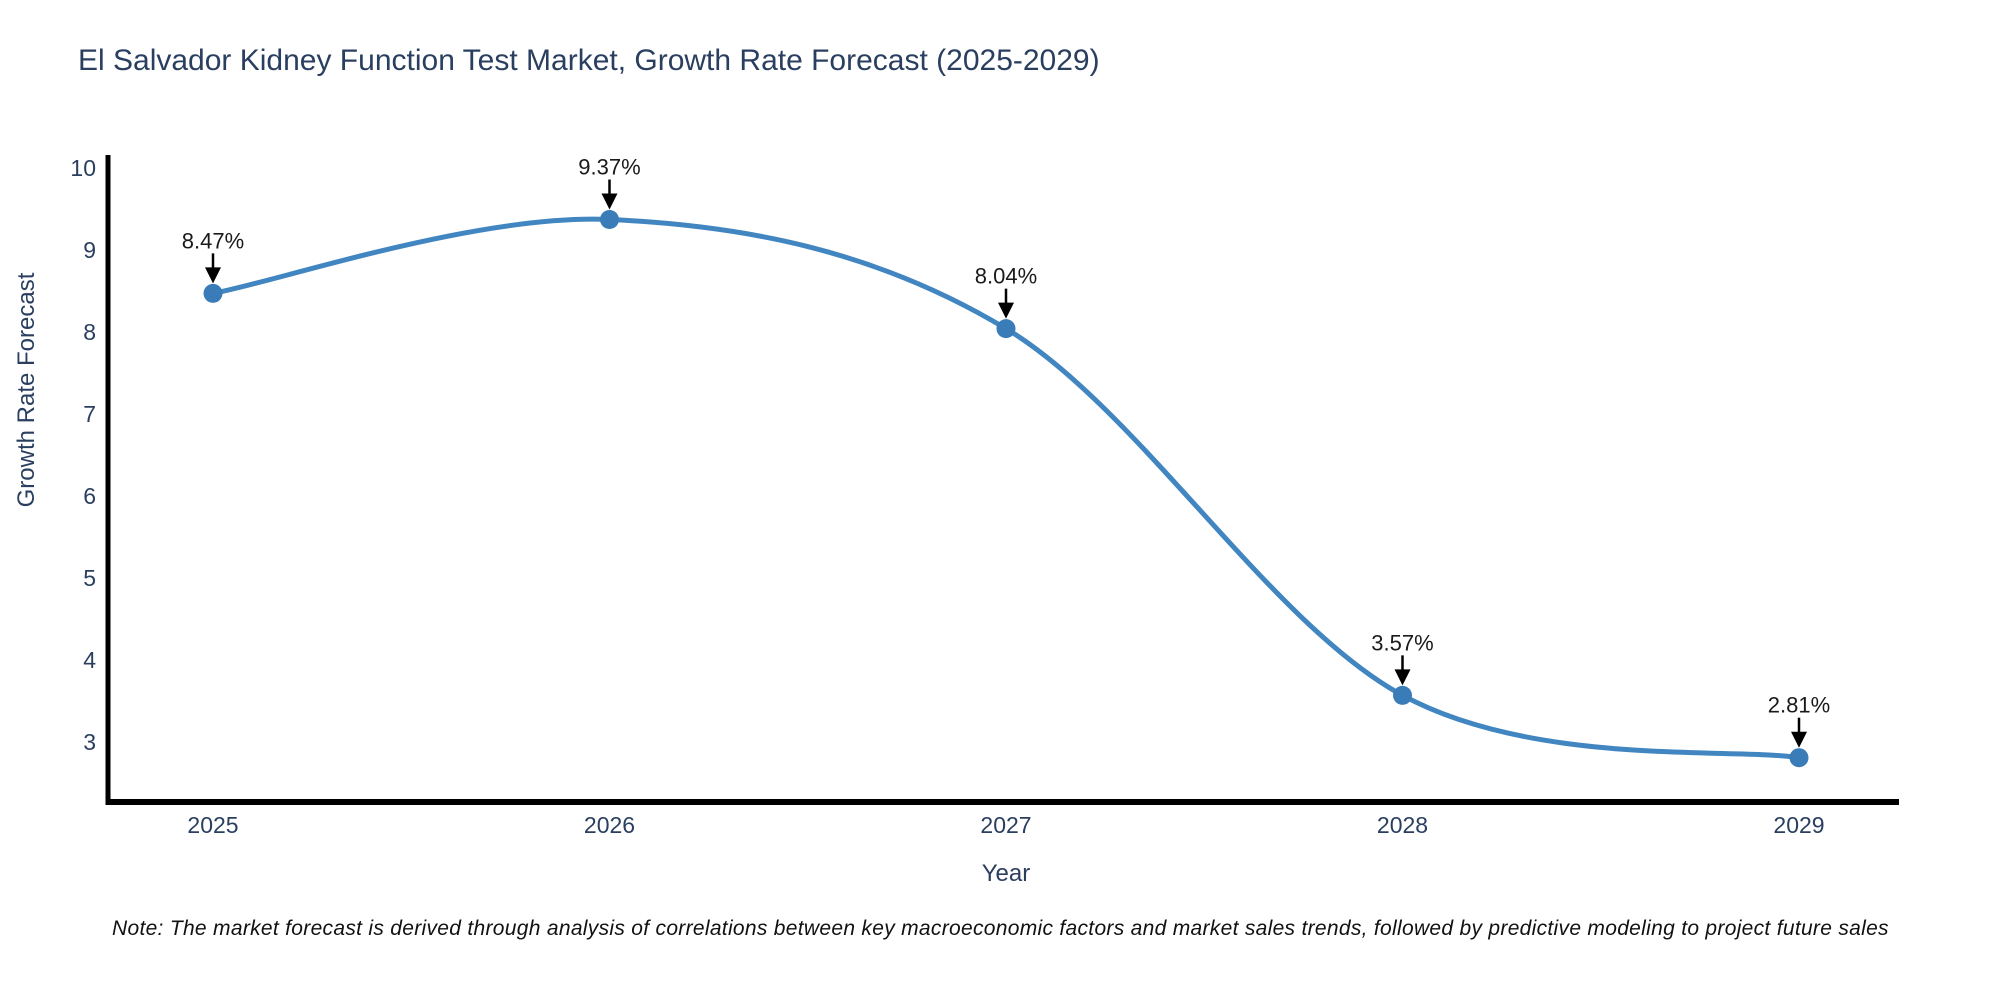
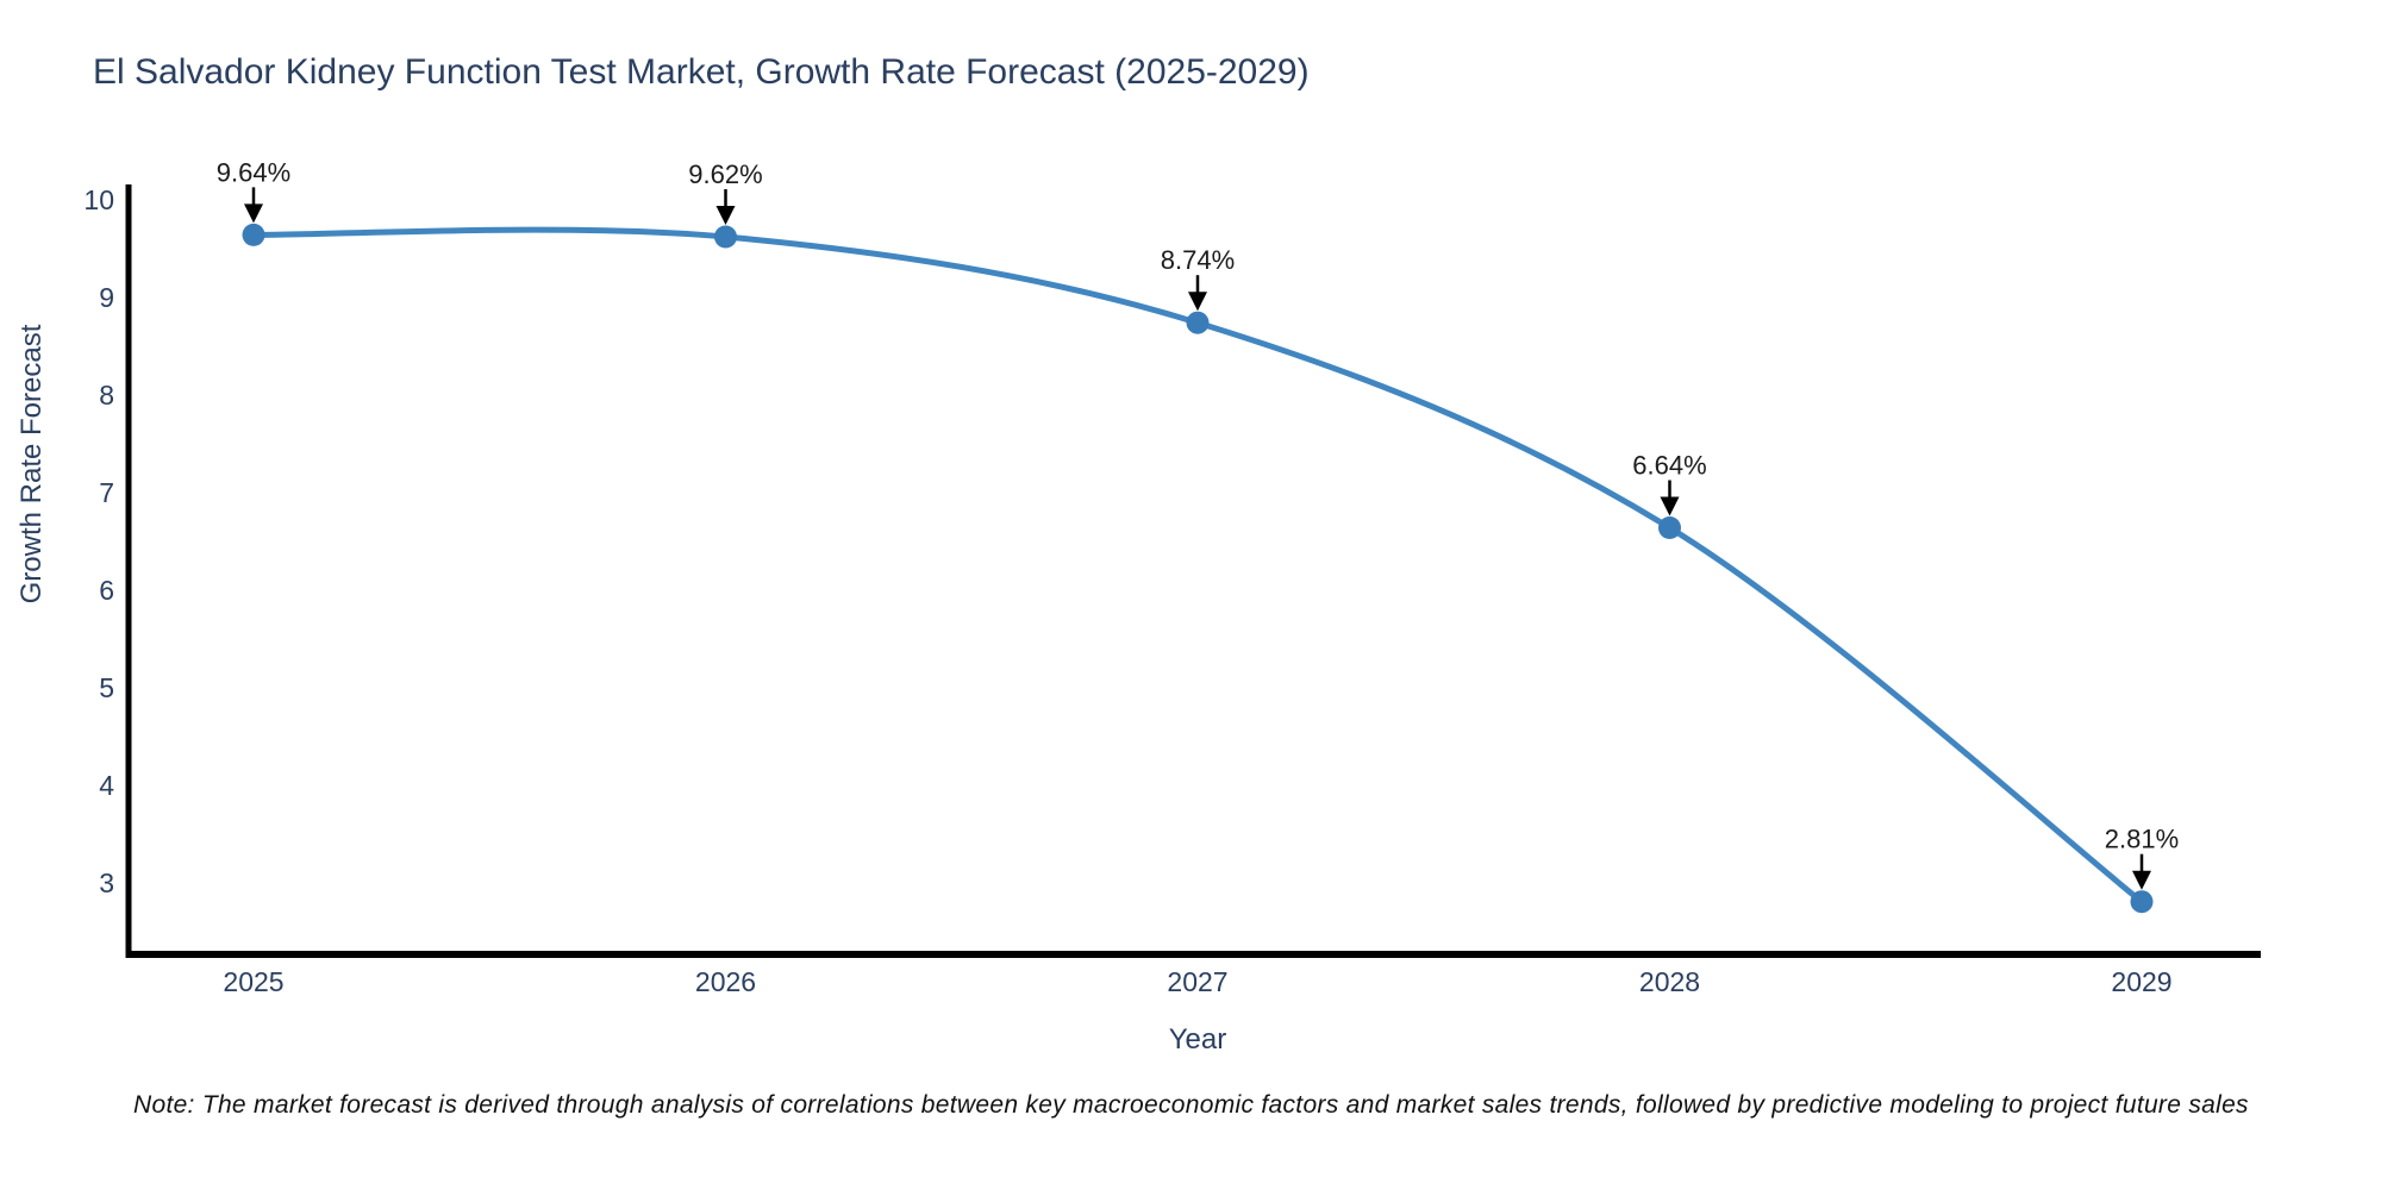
2025: 8.47% -> 9.64%
2026: 9.37% -> 9.62%
2027: 8.04% -> 8.74%
2028: 3.57% -> 6.64%
